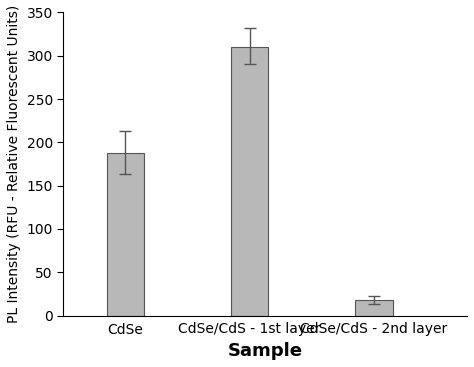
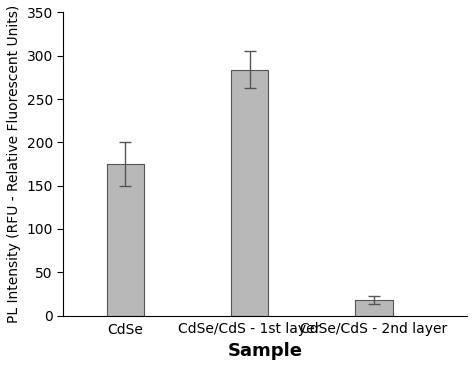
CdSe: 188 -> 175
CdSe/CdS - 1st layer: 310 -> 283
